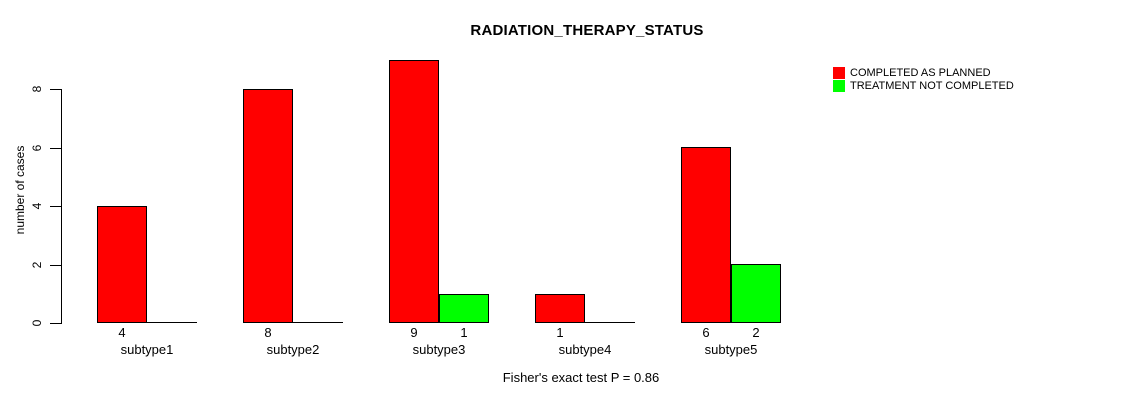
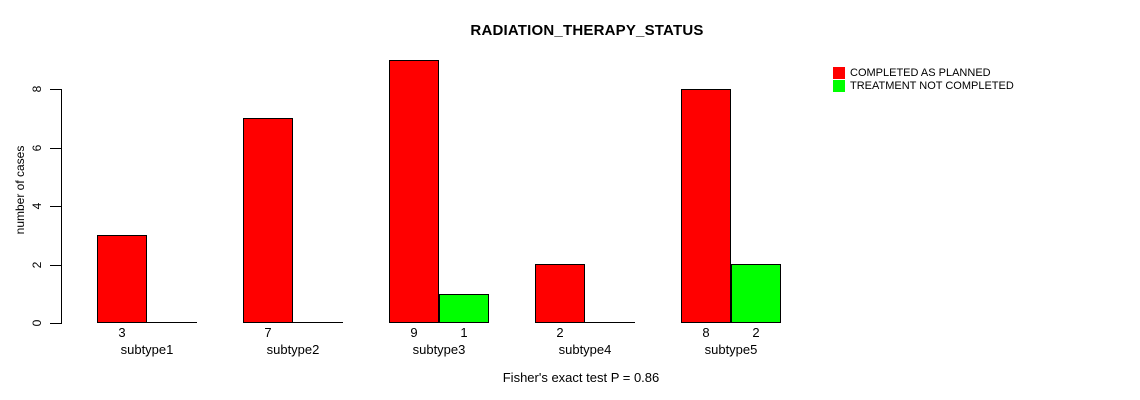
COMPLETED AS PLANNED/subtype1: 4 -> 3
COMPLETED AS PLANNED/subtype2: 8 -> 7
COMPLETED AS PLANNED/subtype4: 1 -> 2
COMPLETED AS PLANNED/subtype5: 6 -> 8
